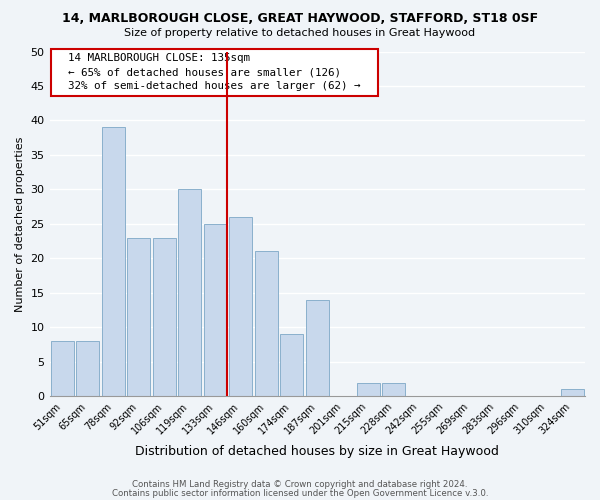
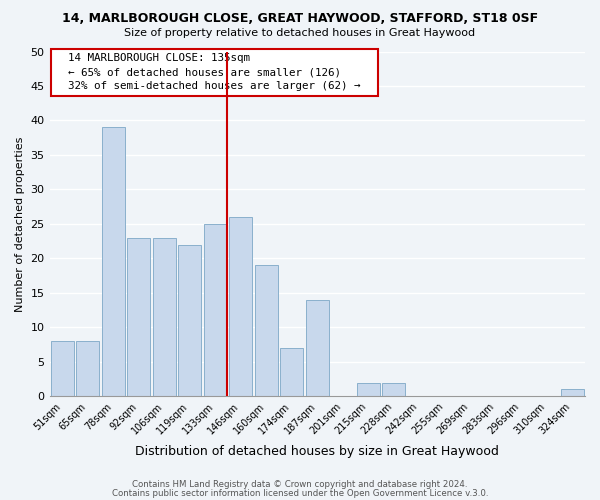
119sqm: 30 -> 22
160sqm: 21 -> 19
174sqm: 9 -> 7
